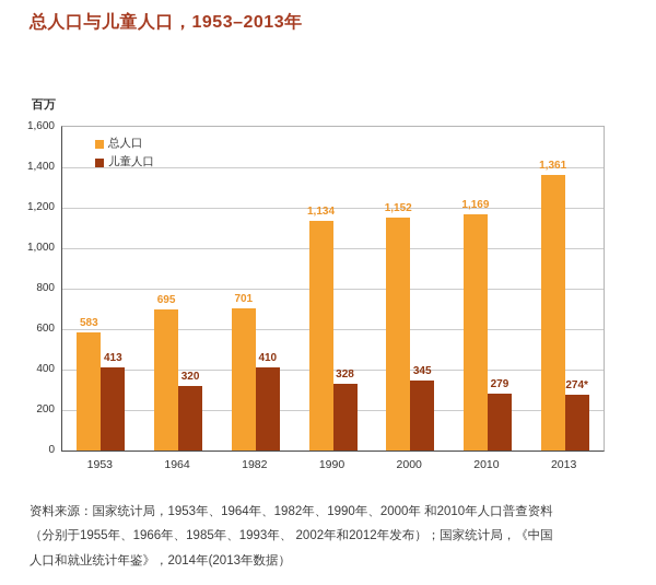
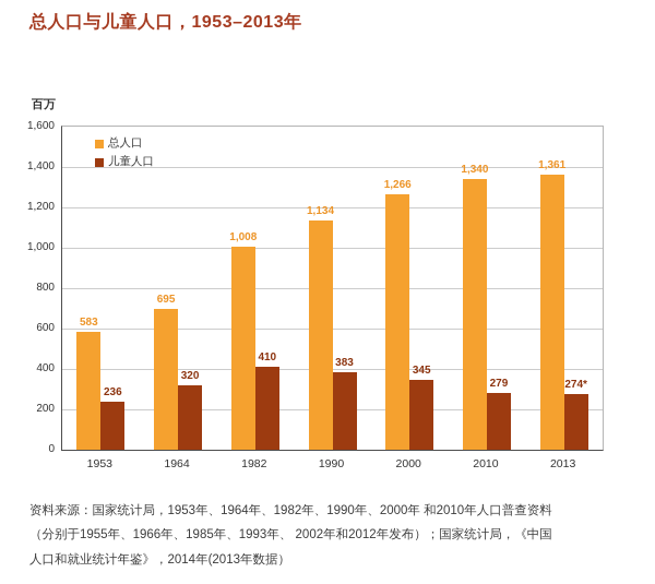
儿童人口/1953: 413 -> 236
总人口/1982: 701 -> 1,008
儿童人口/1990: 328 -> 383
总人口/2000: 1,152 -> 1,266
总人口/2010: 1,169 -> 1,340
